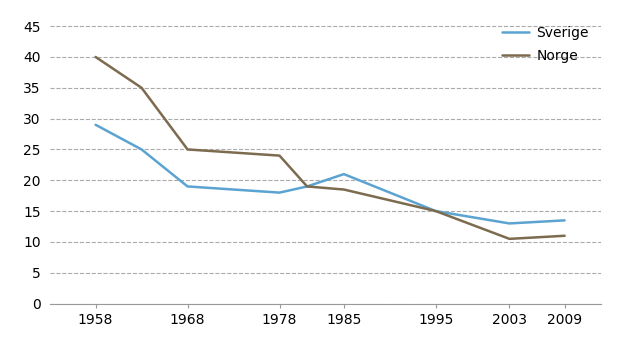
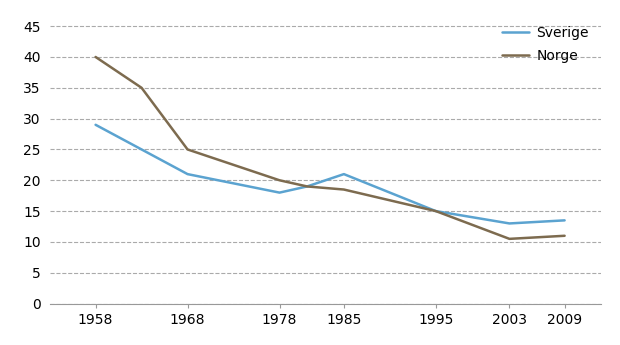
Sverige/1968: 19.0 -> 21.0
Norge/1978: 24.0 -> 20.0
